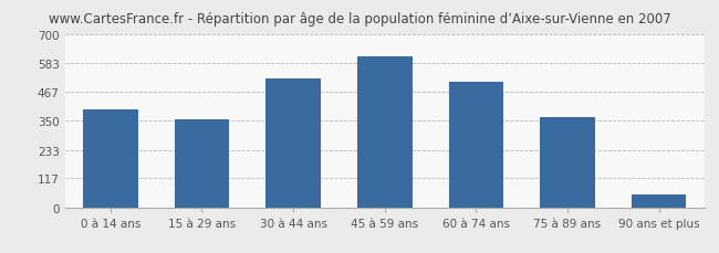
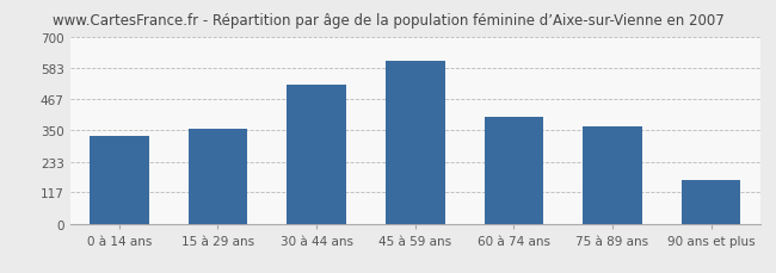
0 à 14 ans: 395 -> 330
60 à 74 ans: 510 -> 400
90 ans et plus: 52 -> 165
